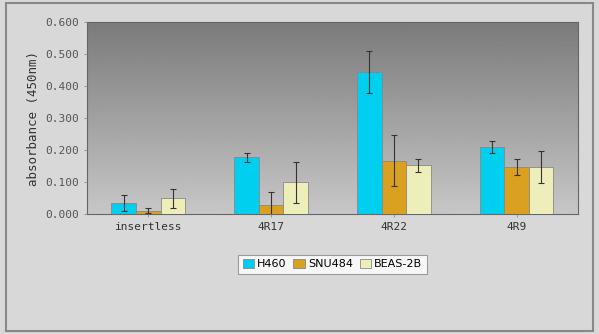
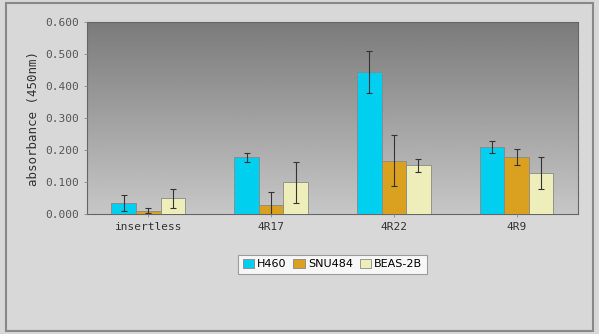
SNU484/4R9: 0.148 -> 0.180
BEAS-2B/4R9: 0.148 -> 0.130
